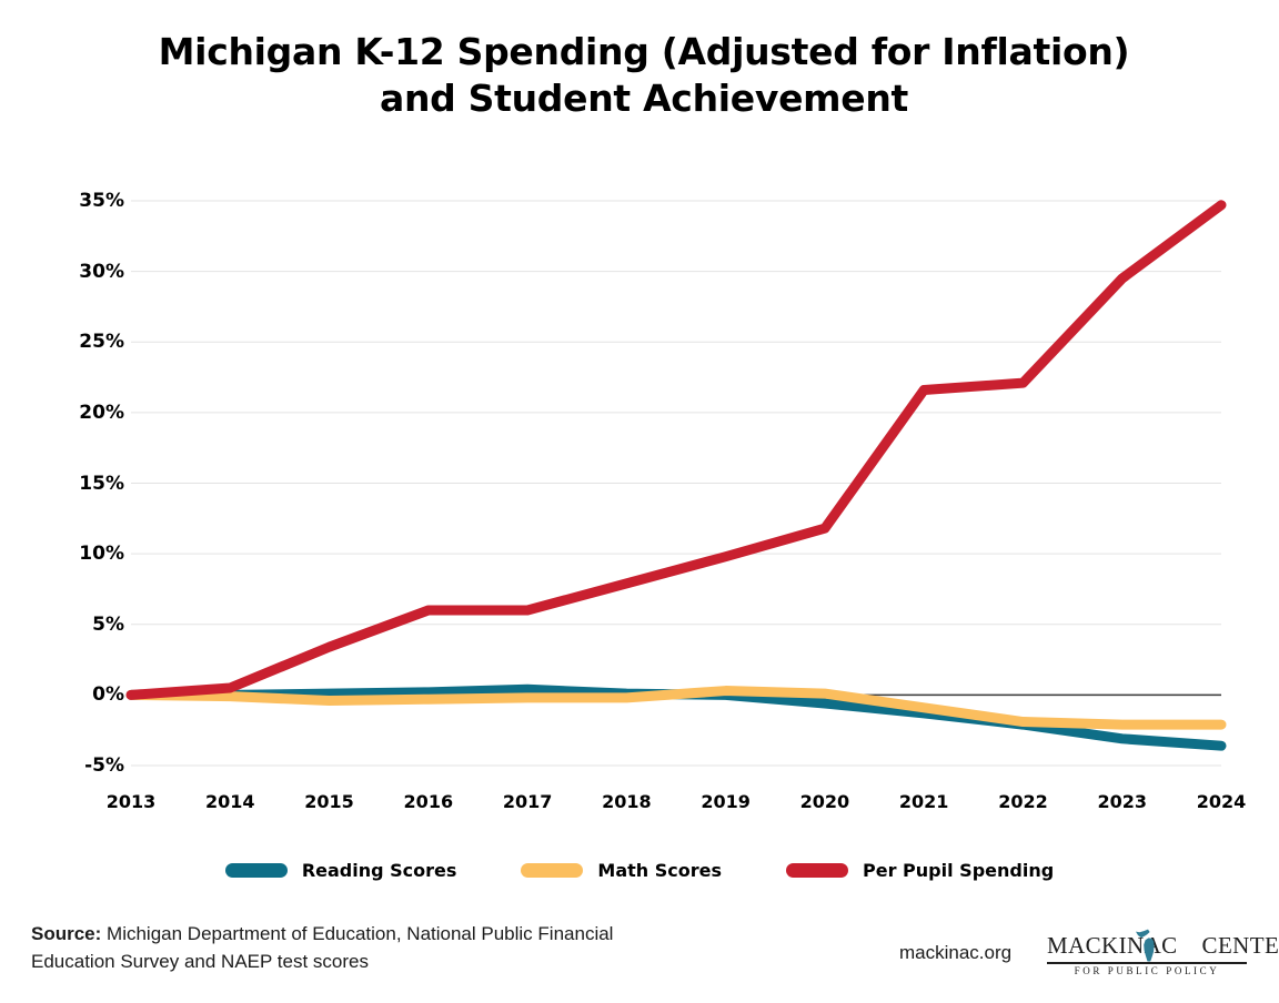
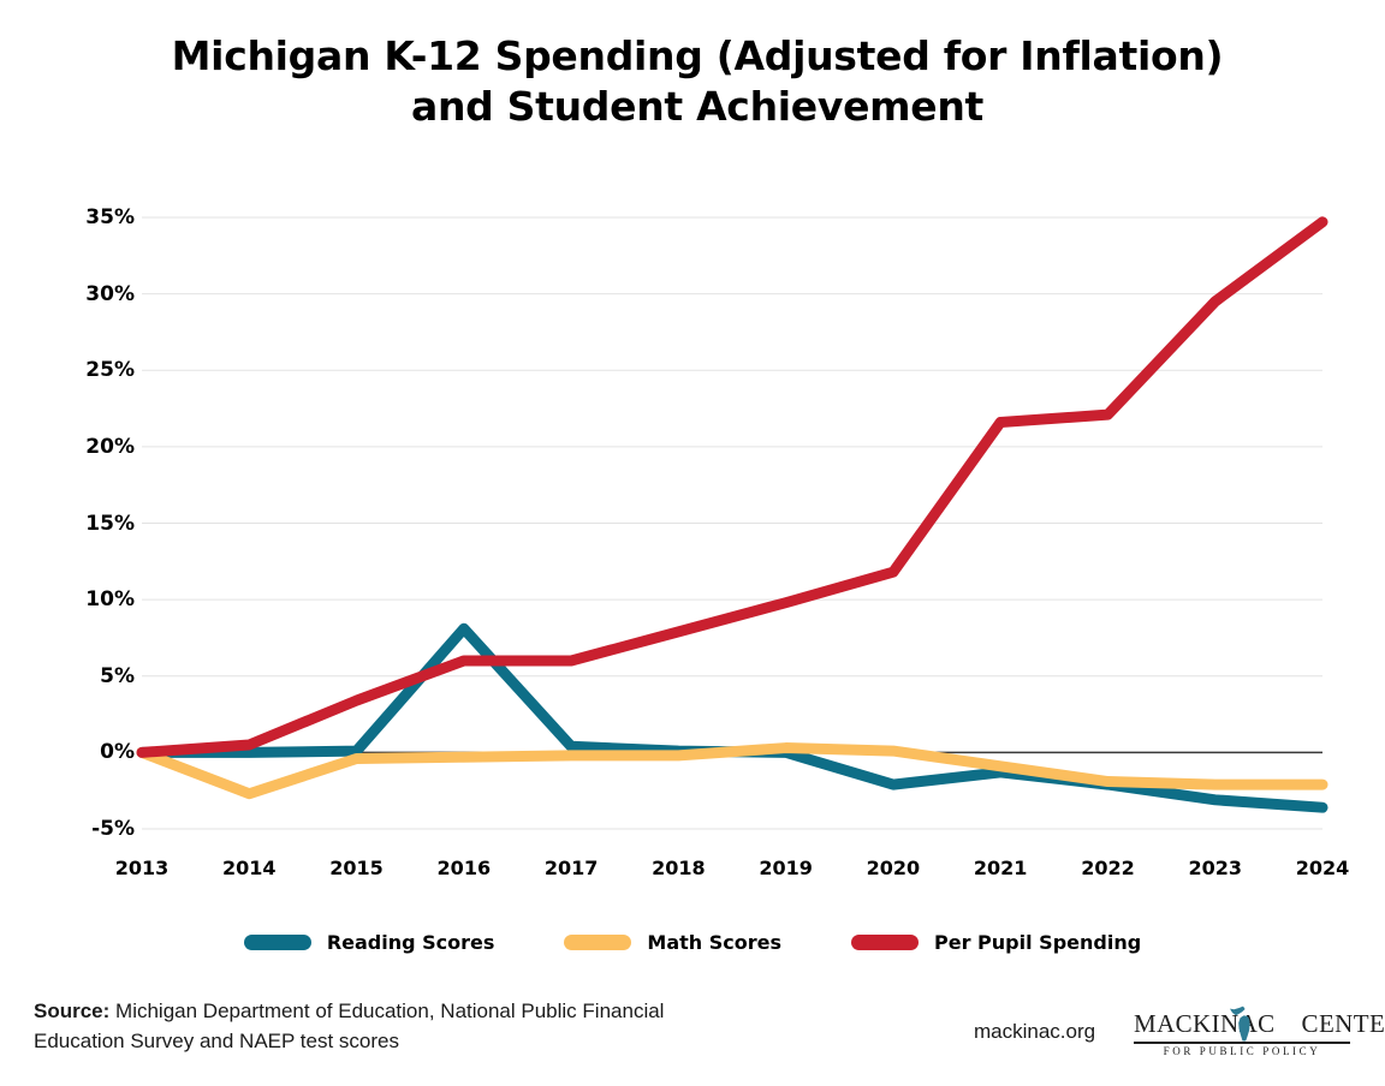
Math Scores/2014: -0.1% -> -2.7%
Reading Scores/2016: 0.2% -> 8.1%
Reading Scores/2020: -0.6% -> -2.1%
